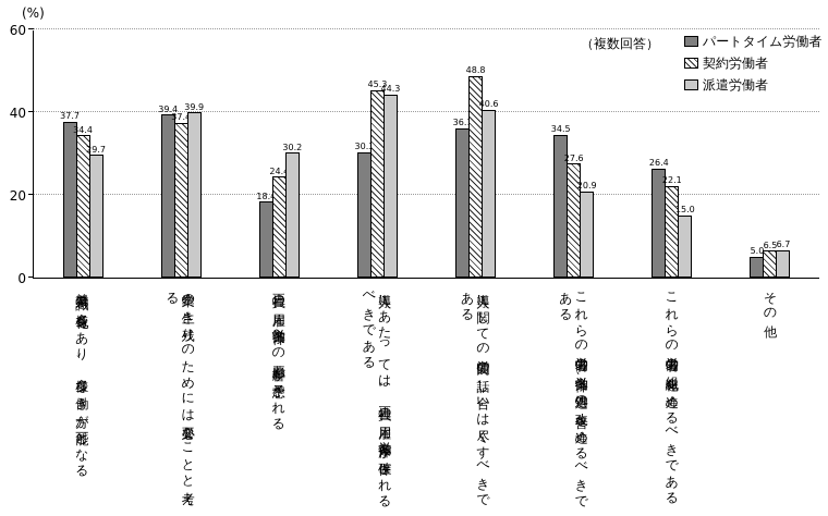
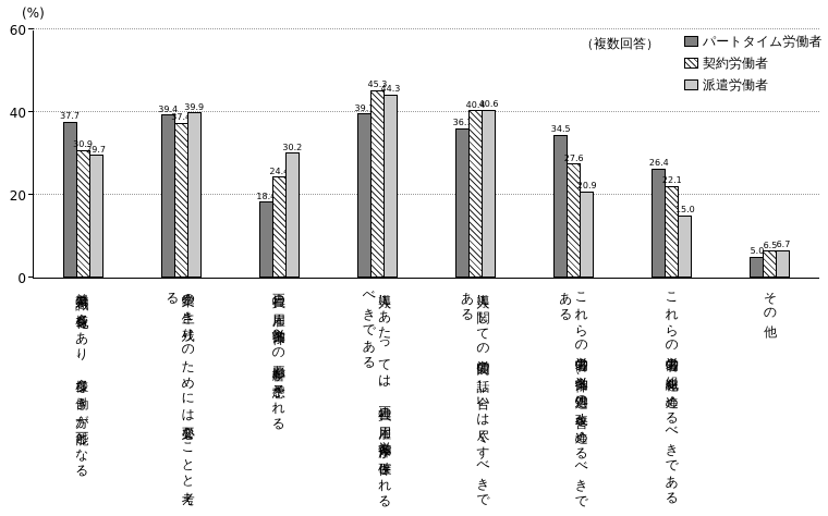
契約労働者/就業意識の多様化もあり、多様な働き方が可能となる: 34.4 -> 30.9
パートタイム労働者/導入にあたっては、正社員の雇用、労働条件が確保されるべきである: 30.3 -> 39.7
契約労働者/導入に関しての労使間の話し合いは尽くすべきである: 48.8 -> 40.4
